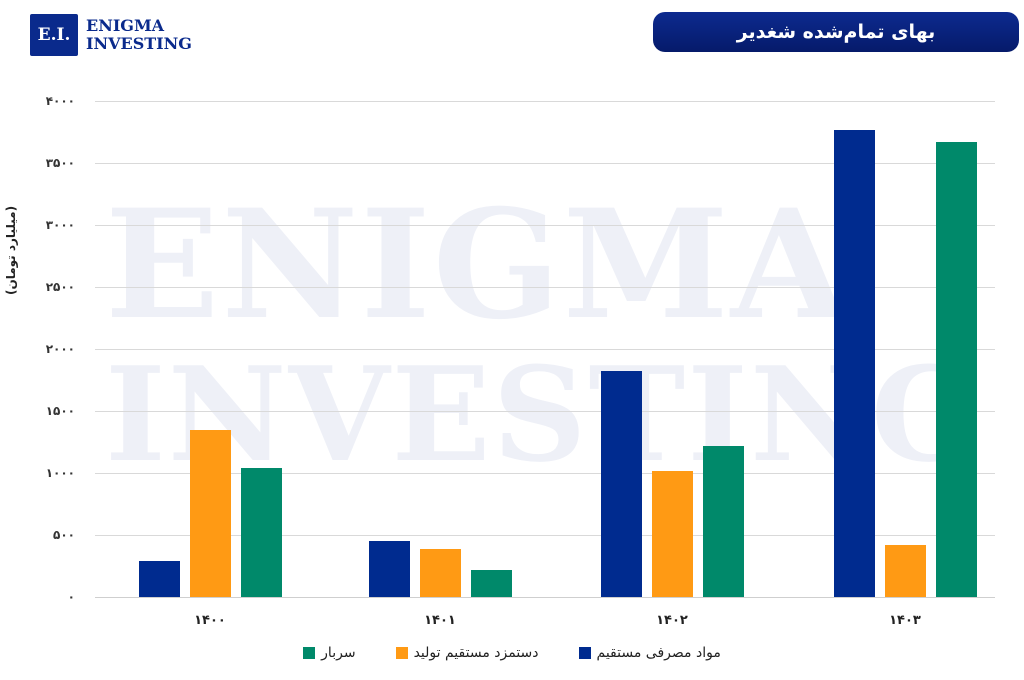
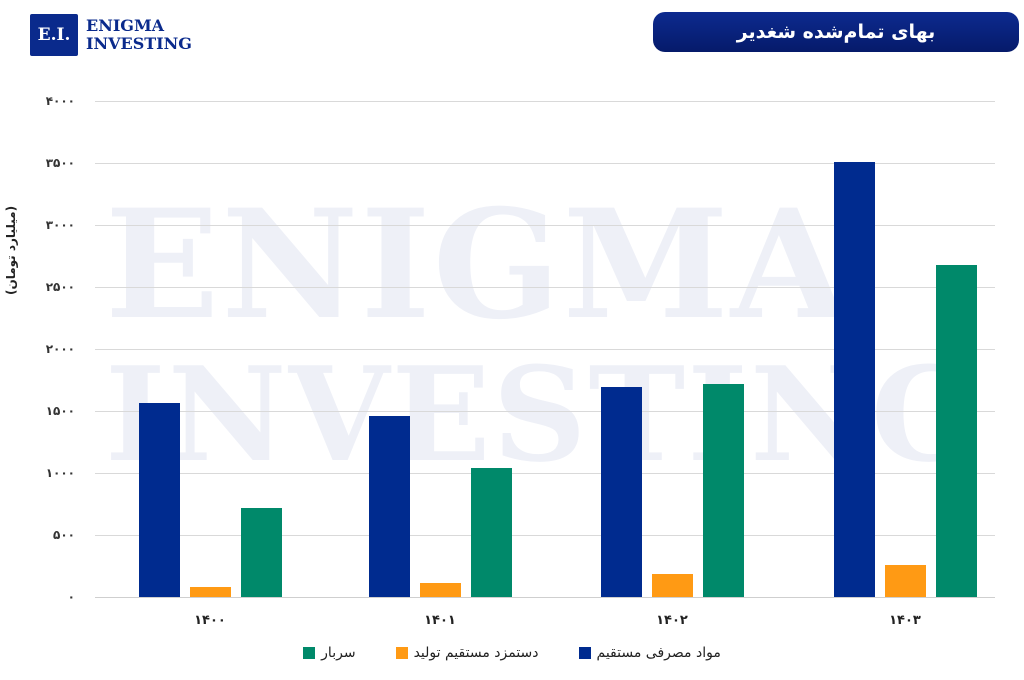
مواد مصرفی مستقیم/۱۴۰۰: 290 -> 1560
دستمزد مستقیم تولید/۱۴۰۰: 1350 -> 80
سربار/۱۴۰۰: 1040 -> 720
مواد مصرفی مستقیم/۱۴۰۱: 450 -> 1460
دستمزد مستقیم تولید/۱۴۰۱: 390 -> 110
سربار/۱۴۰۱: 220 -> 1040
مواد مصرفی مستقیم/۱۴۰۲: 1820 -> 1700
دستمزد مستقیم تولید/۱۴۰۲: 1020 -> 180
سربار/۱۴۰۲: 1220 -> 1720
مواد مصرفی مستقیم/۱۴۰۳: 3770 -> 3510
دستمزد مستقیم تولید/۱۴۰۳: 420 -> 260
سربار/۱۴۰۳: 3670 -> 2680
